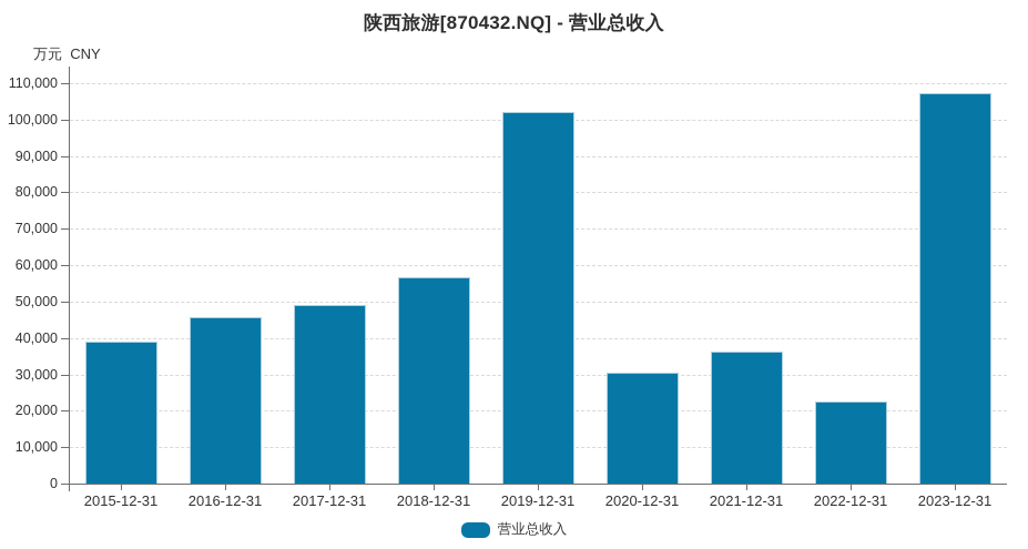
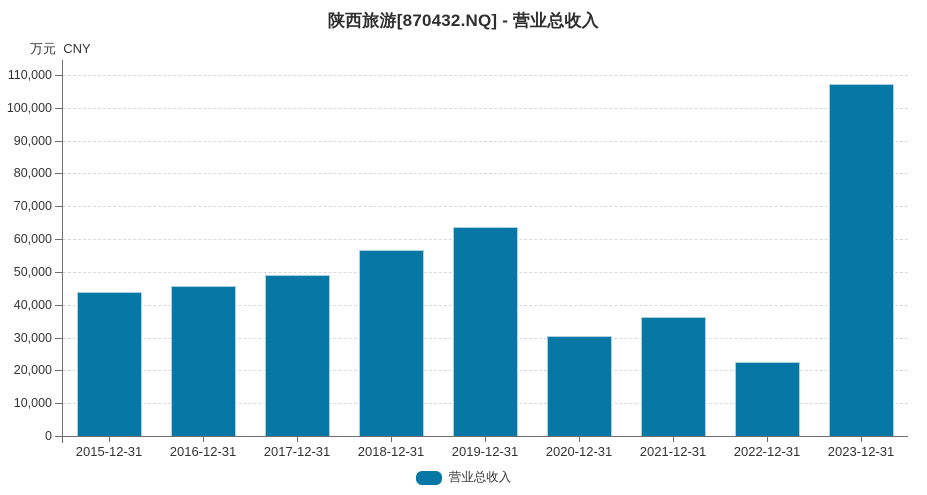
2015-12-31: 39000 -> 44000
2019-12-31: 102000 -> 64000
